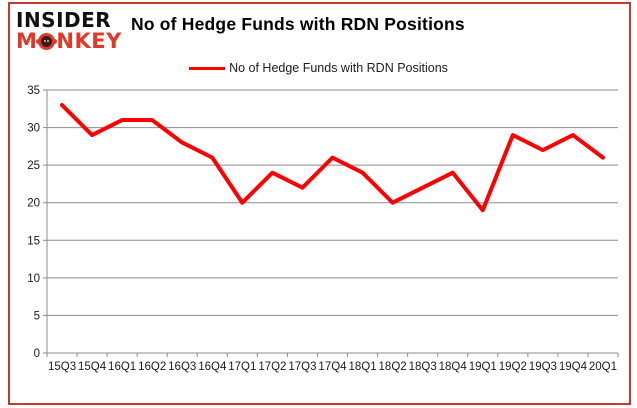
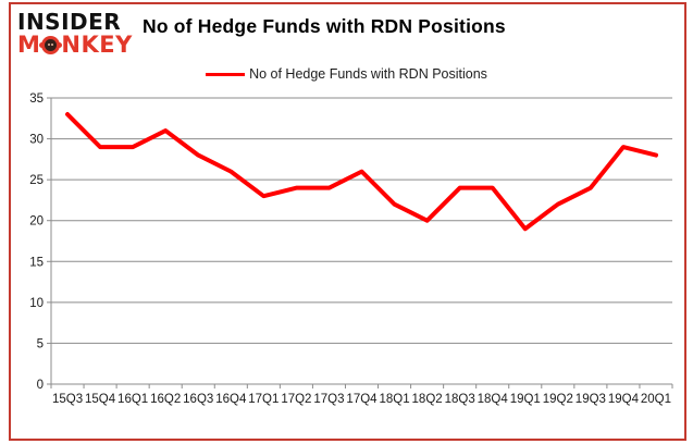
16Q1: 31 -> 29
17Q1: 20 -> 23
17Q3: 22 -> 24
18Q1: 24 -> 22
18Q3: 22 -> 24
19Q2: 29 -> 22
19Q3: 27 -> 24
20Q1: 26 -> 28
